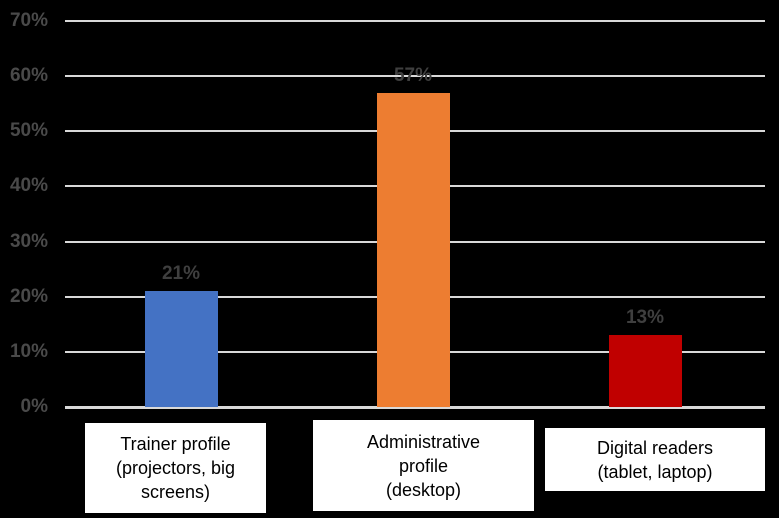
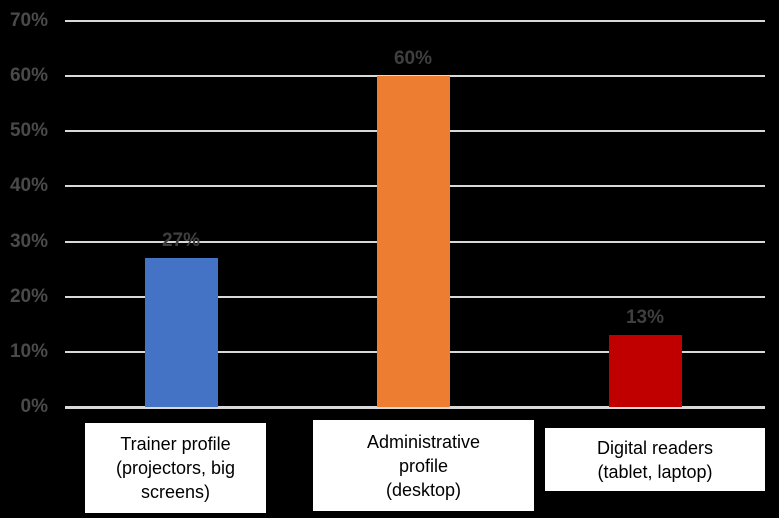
Trainer profile (projectors, big screens): 21% -> 27%
Administrative profile (desktop): 57% -> 60%
